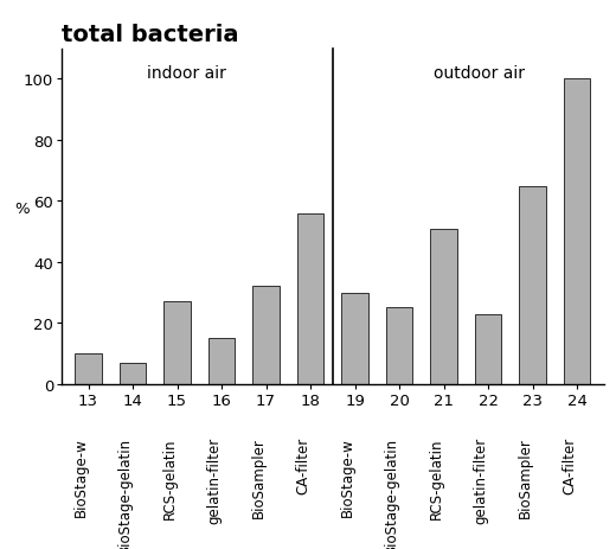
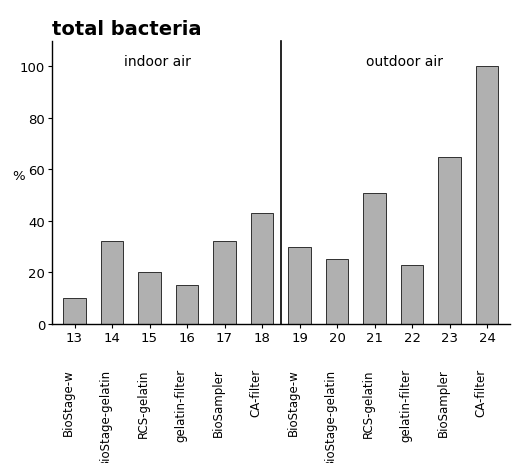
14: 7 -> 32
15: 27 -> 20
18: 56 -> 43
